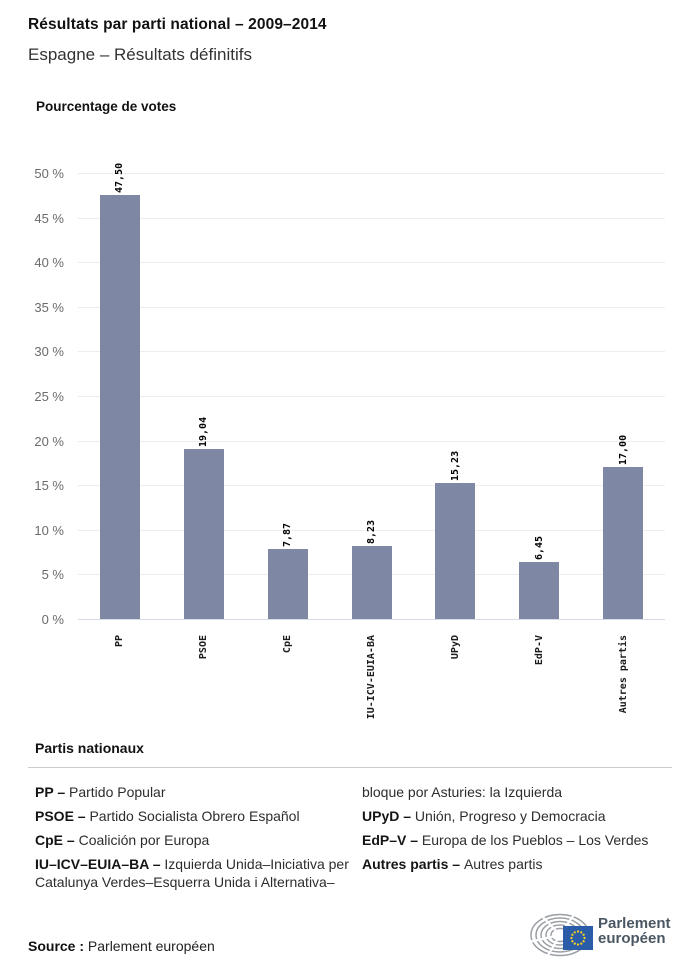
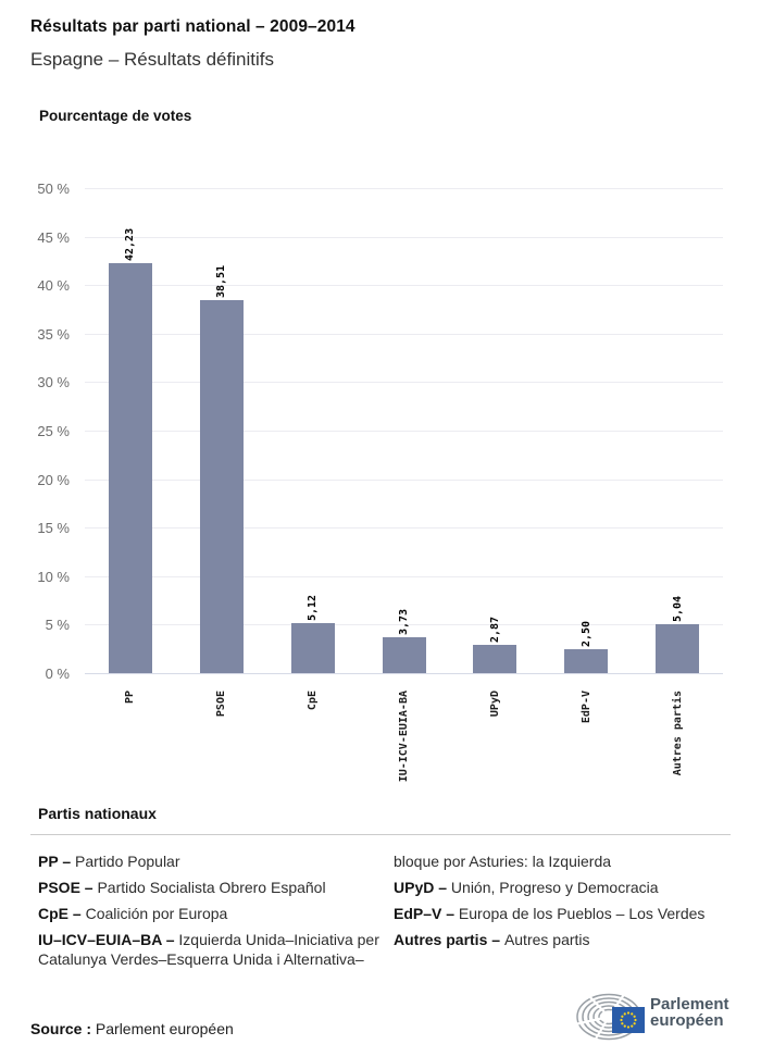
PP: 47,50 -> 42,23
PSOE: 19,04 -> 38,51
CpE: 7,87 -> 5,12
IU-ICV-EUIA-BA: 8,23 -> 3,73
UPyD: 15,23 -> 2,87
EdP-V: 6,45 -> 2,50
Autres partis: 17,00 -> 5,04
